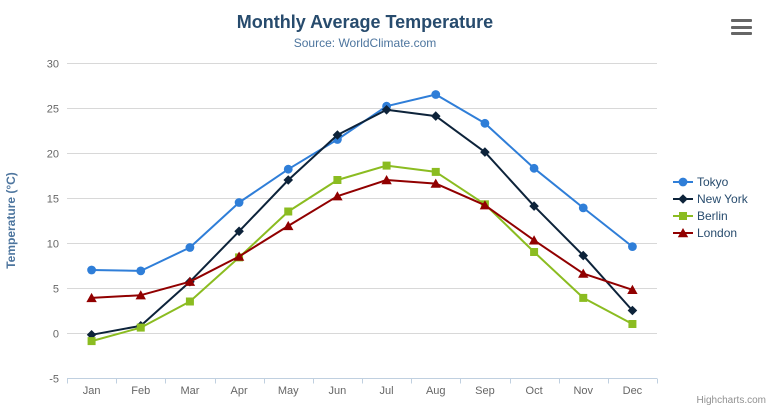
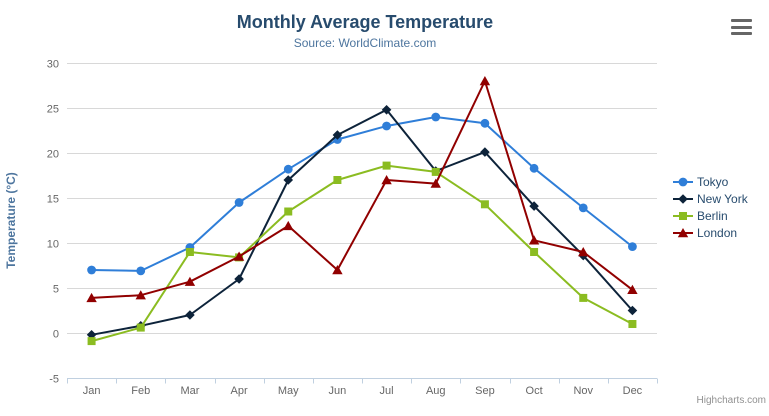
New York/Mar: 6 -> 2
Berlin/Mar: 4 -> 9
New York/Apr: 11 -> 6
London/Jun: 15 -> 7
Tokyo/Jul: 25 -> 23
Tokyo/Aug: 26 -> 24
New York/Aug: 24 -> 18
London/Sep: 14 -> 28
London/Nov: 7 -> 9
